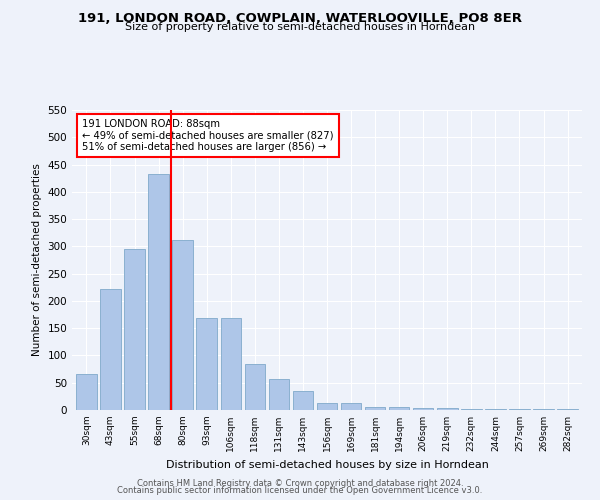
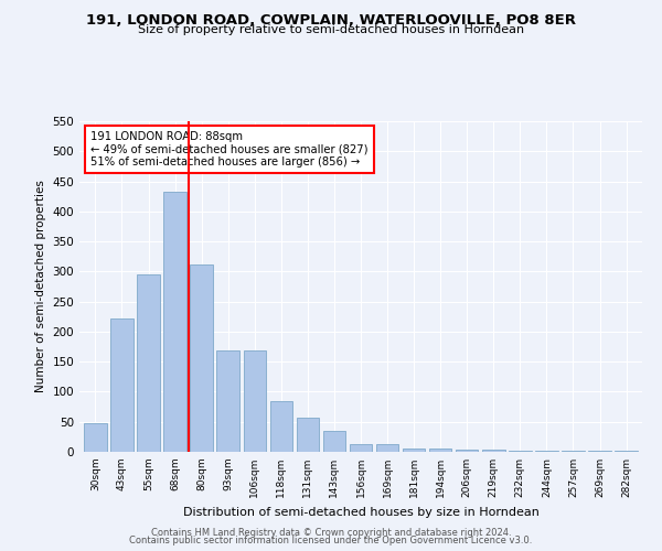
30sqm: 66 -> 47
